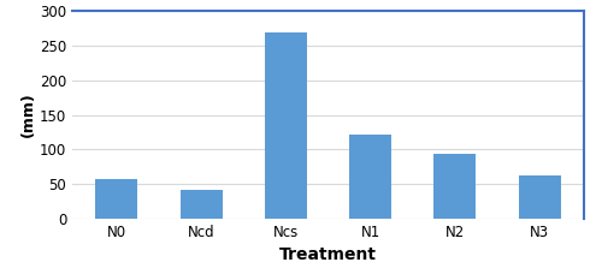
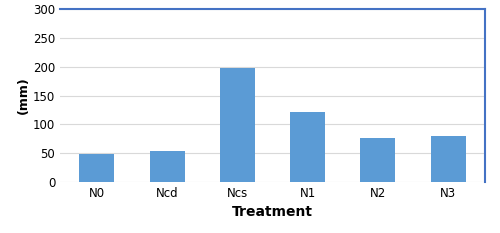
N0: 57 -> 48
Ncd: 41 -> 54
Ncs: 270 -> 198
N2: 94 -> 76
N3: 62 -> 80
